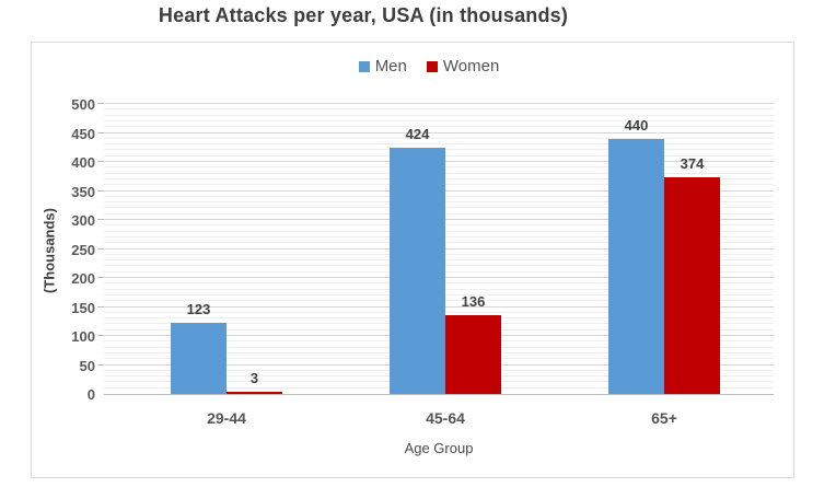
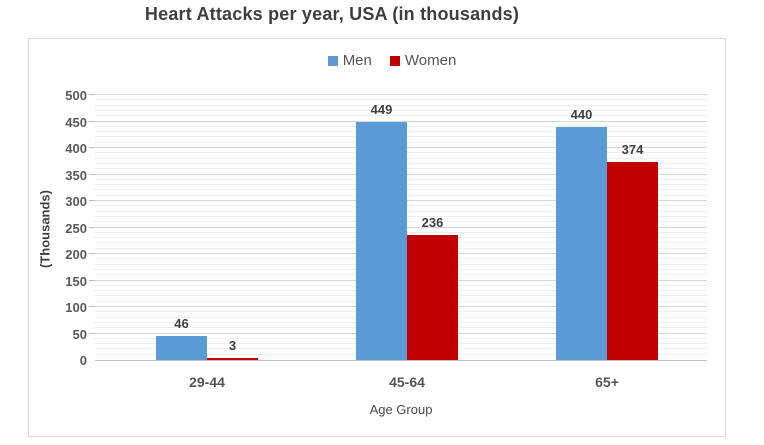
Men/29-44: 123 -> 46
Men/45-64: 424 -> 449
Women/45-64: 136 -> 236
